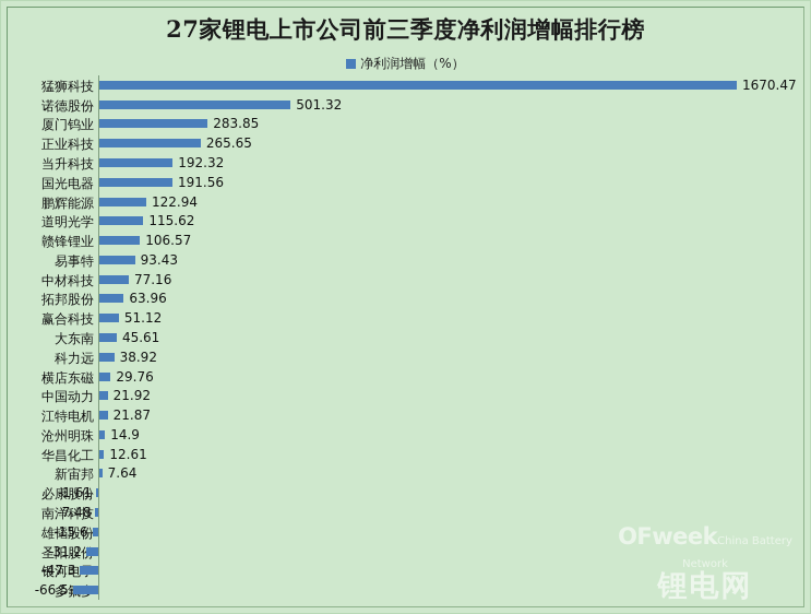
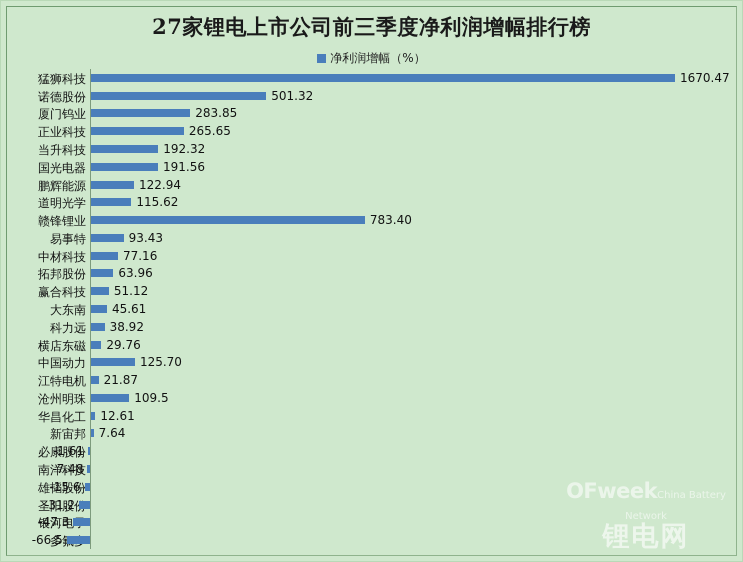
赣锋锂业: 106.57 -> 783.40
中国动力: 21.92 -> 125.70
沧州明珠: 14.9 -> 109.5
